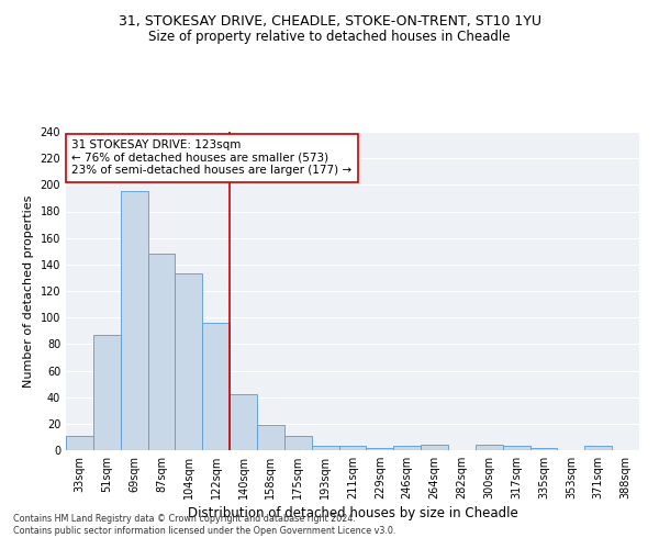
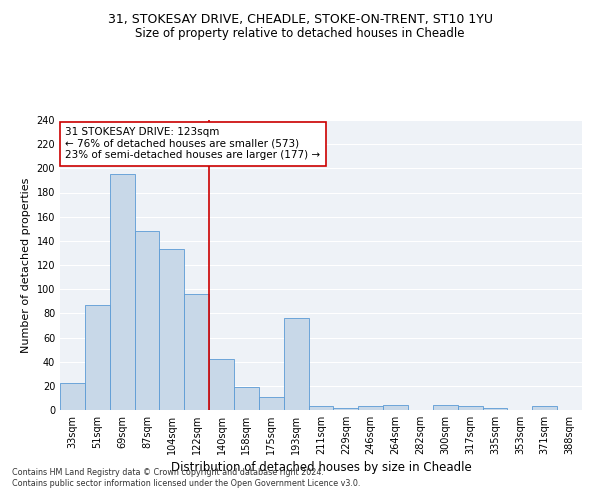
33sqm: 11 -> 22
193sqm: 3 -> 76
